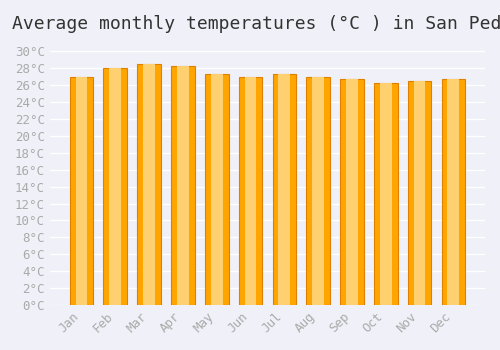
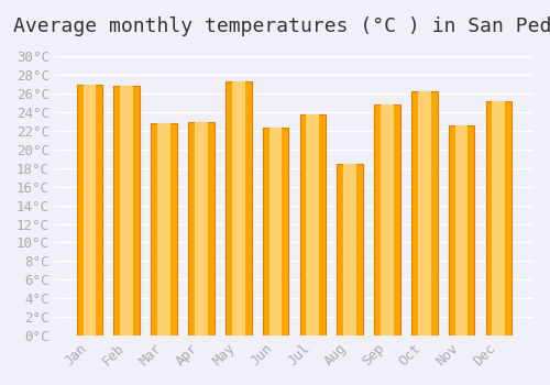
Feb: 28.0°C -> 26.8°C
Mar: 28.5°C -> 22.8°C
Apr: 28.3°C -> 23.0°C
Jun: 27.0°C -> 22.4°C
Jul: 27.3°C -> 23.8°C
Aug: 27.0°C -> 18.4°C
Sep: 26.7°C -> 24.8°C
Nov: 26.5°C -> 22.6°C
Dec: 26.7°C -> 25.2°C
